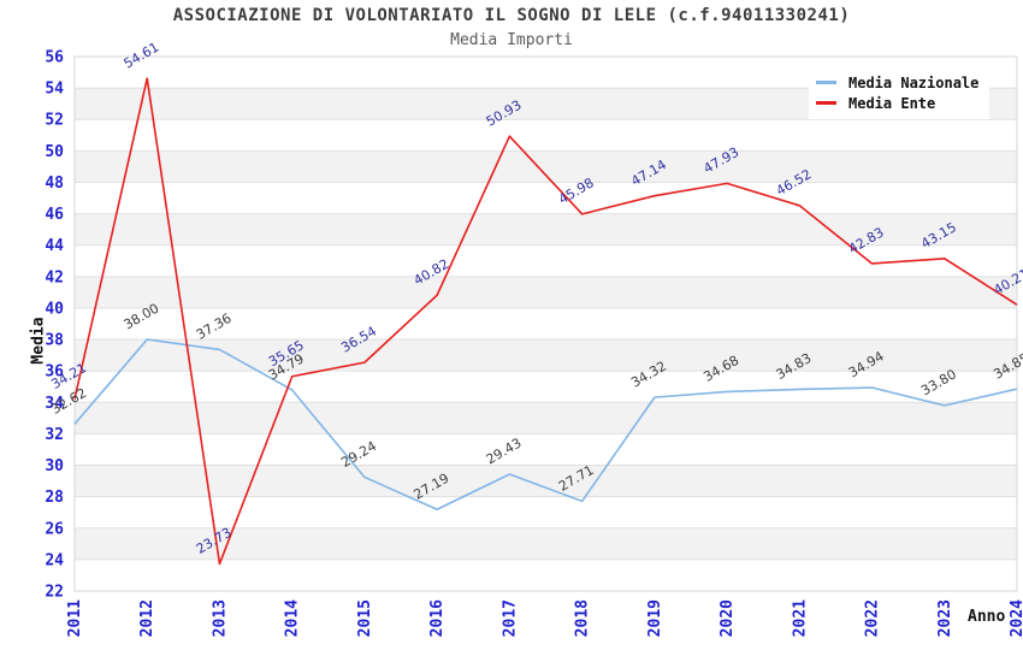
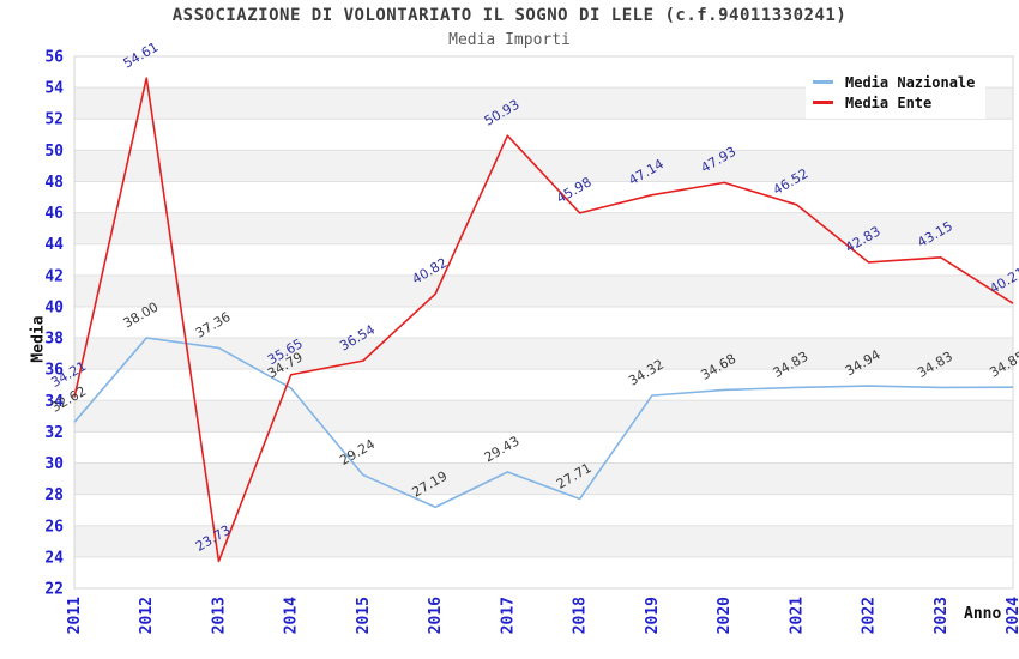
Media Nazionale/2023: 33.80 -> 34.83
